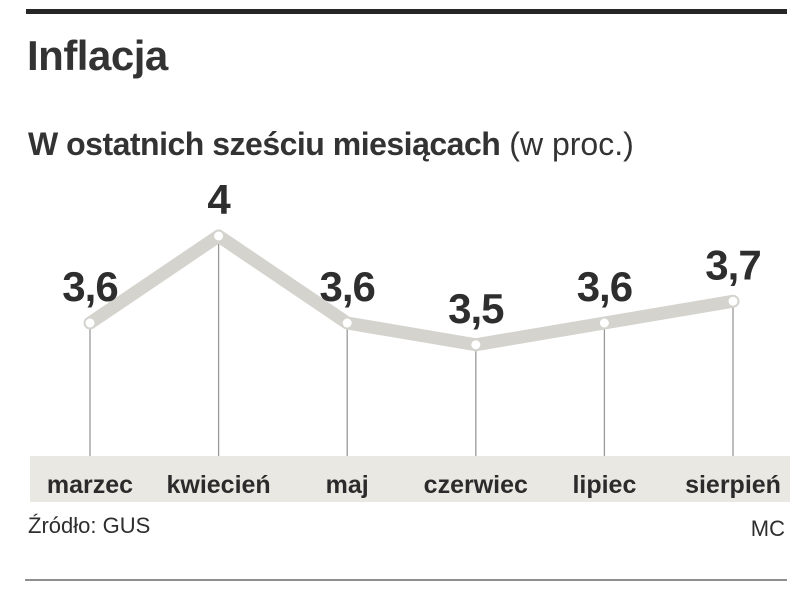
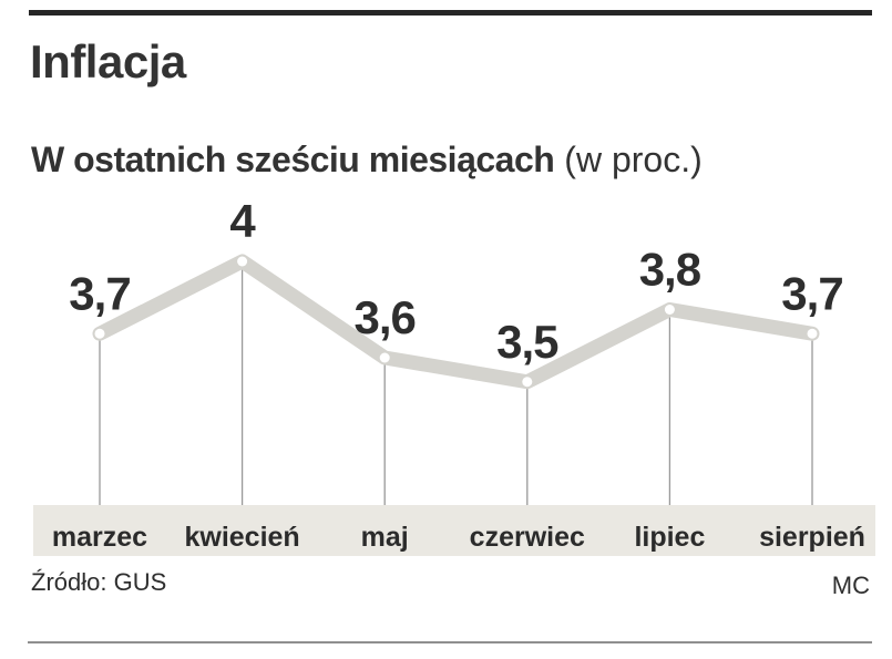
marzec: 3,6 -> 3,7
lipiec: 3,6 -> 3,8
